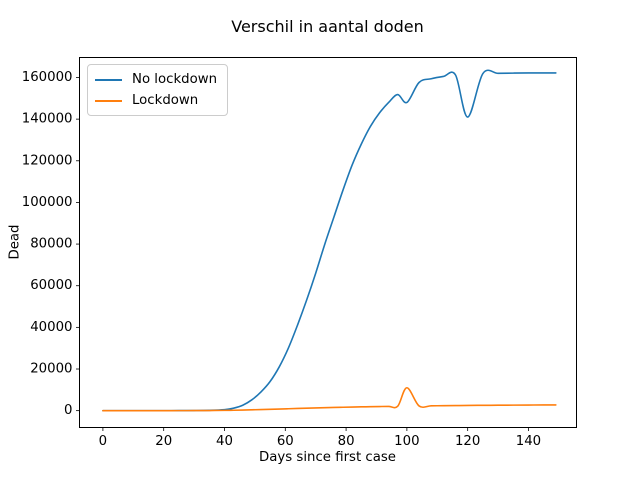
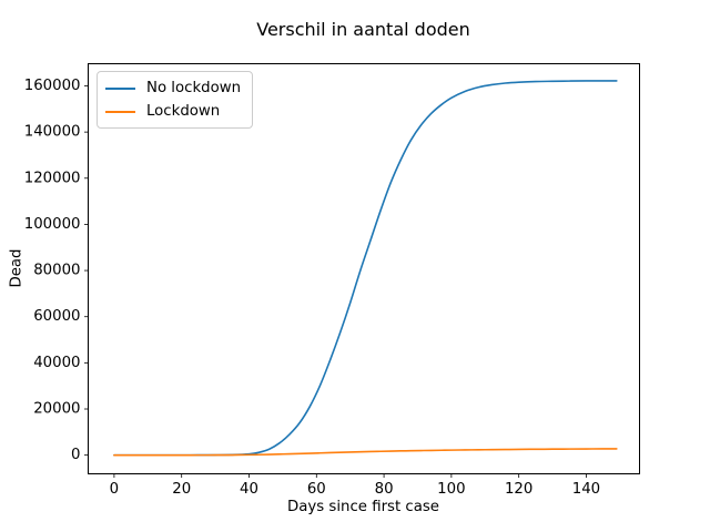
No lockdown/100: 148000 -> 155000
Lockdown/100: 11000 -> 2000
No lockdown/120: 141000 -> 162000
